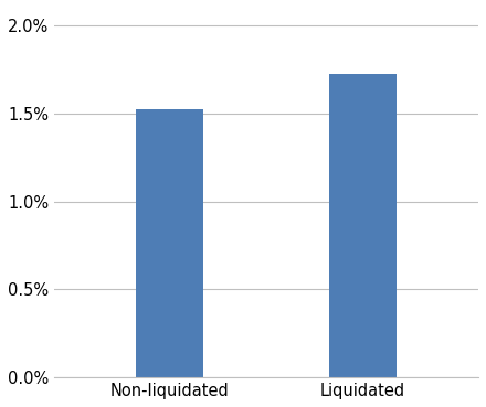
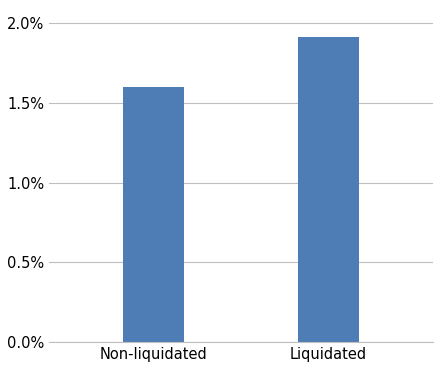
Non-liquidated: 1.52% -> 1.60%
Liquidated: 1.73% -> 1.91%
